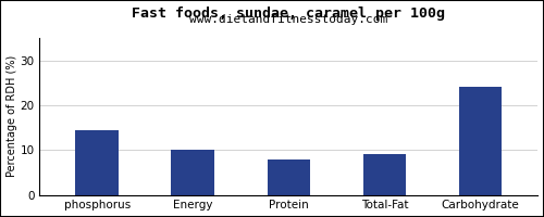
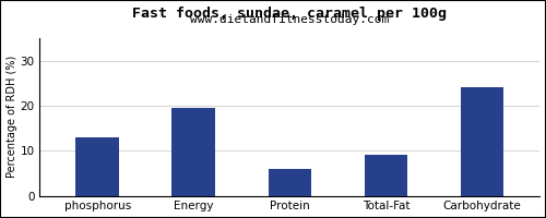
phosphorus: 14.5 -> 13.0
Energy: 10.0 -> 19.5
Protein: 8.0 -> 6.0
